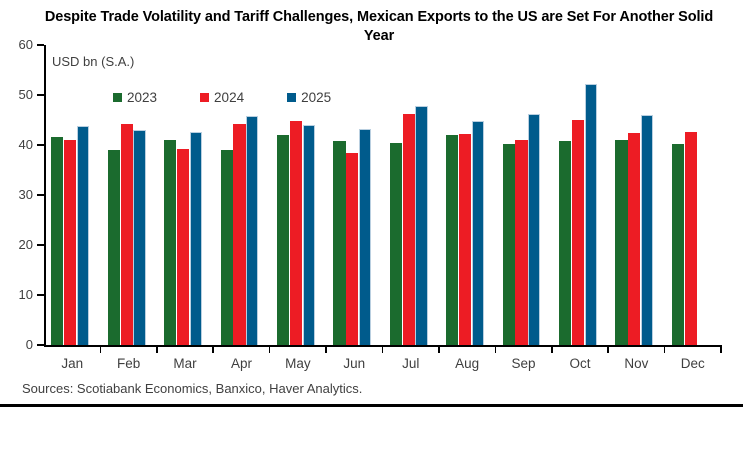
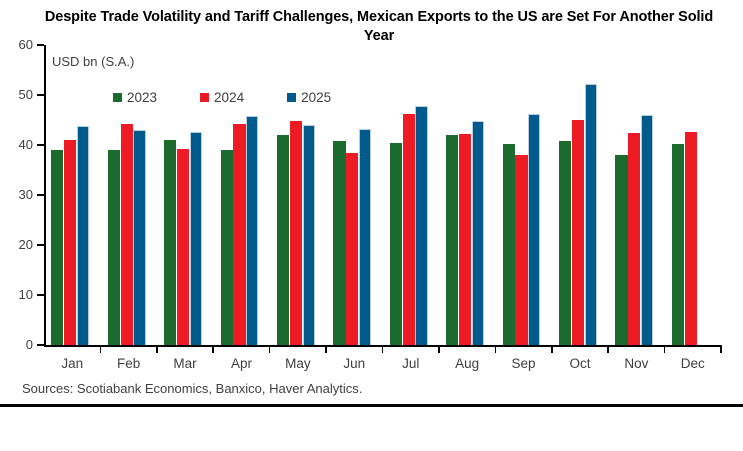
2023/Jan: 42 -> 39
2024/Sep: 41 -> 38
2023/Nov: 41 -> 38
